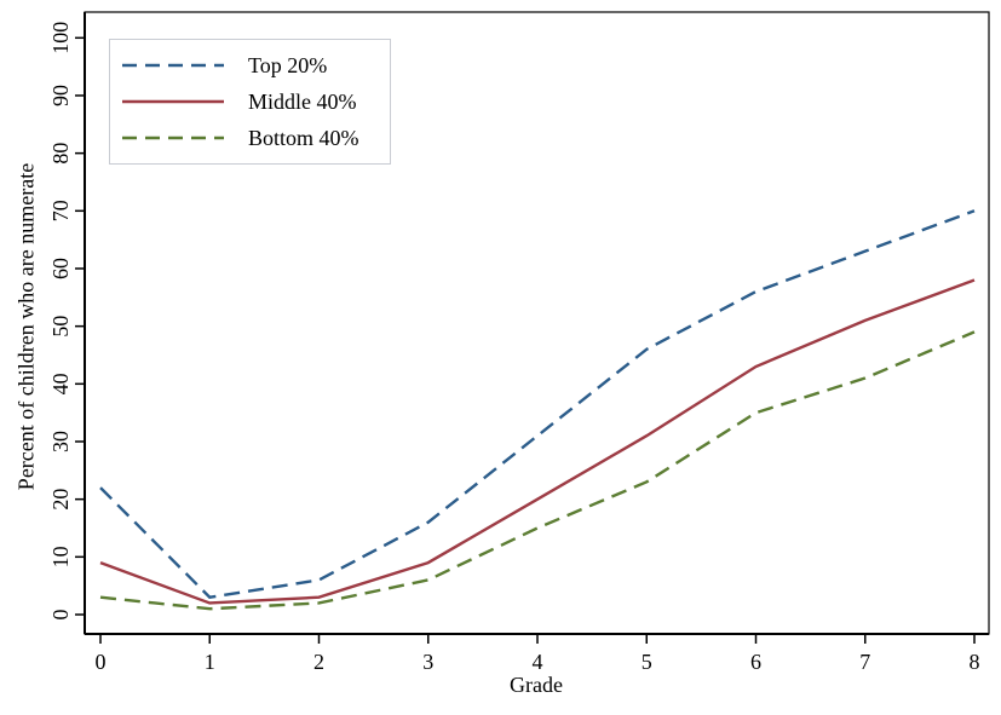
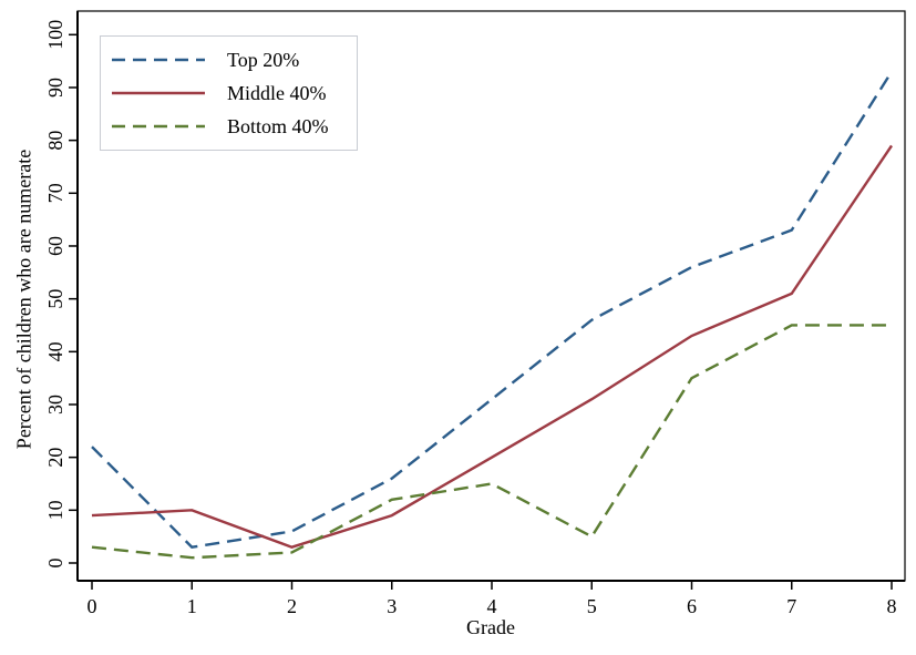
Middle 40%/1: 2 -> 10
Bottom 40%/3: 6 -> 12
Bottom 40%/5: 23 -> 5
Bottom 40%/7: 41 -> 45
Top 20%/8: 70 -> 93
Middle 40%/8: 58 -> 79
Bottom 40%/8: 49 -> 45
